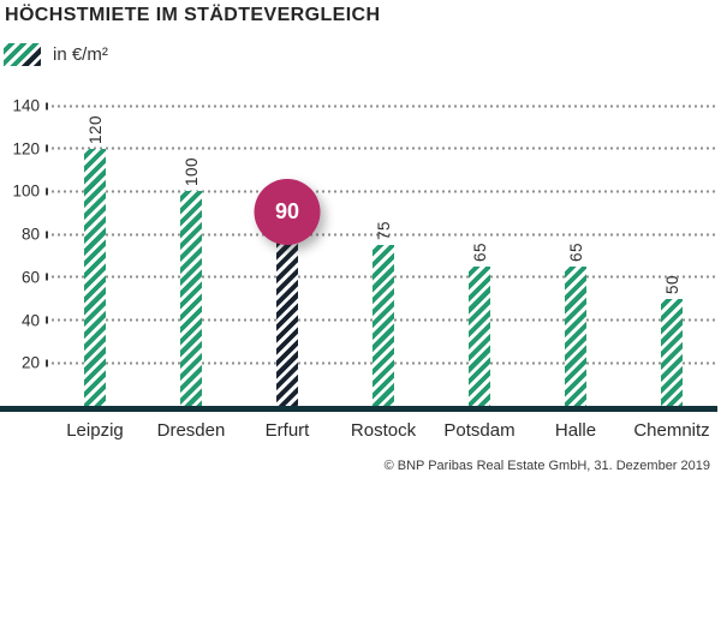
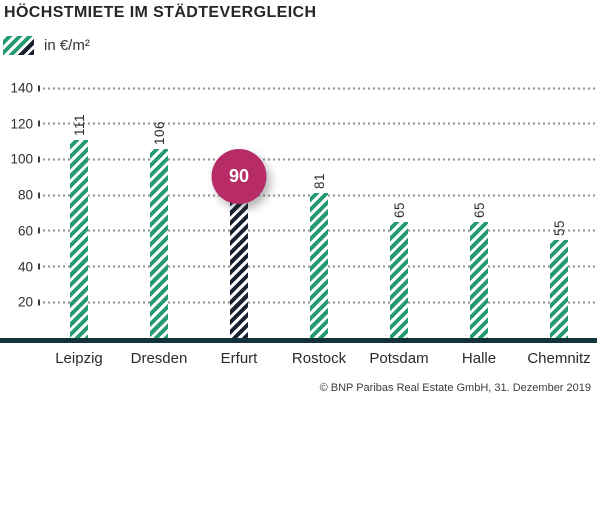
Leipzig: 120 -> 111
Dresden: 100 -> 106
Rostock: 75 -> 81
Chemnitz: 50 -> 55
